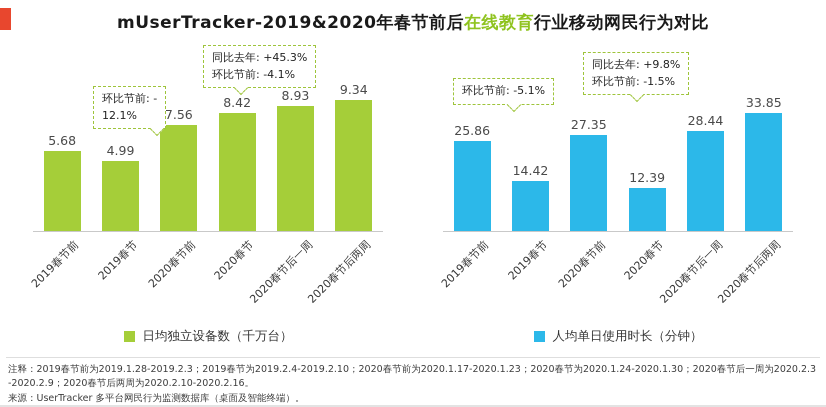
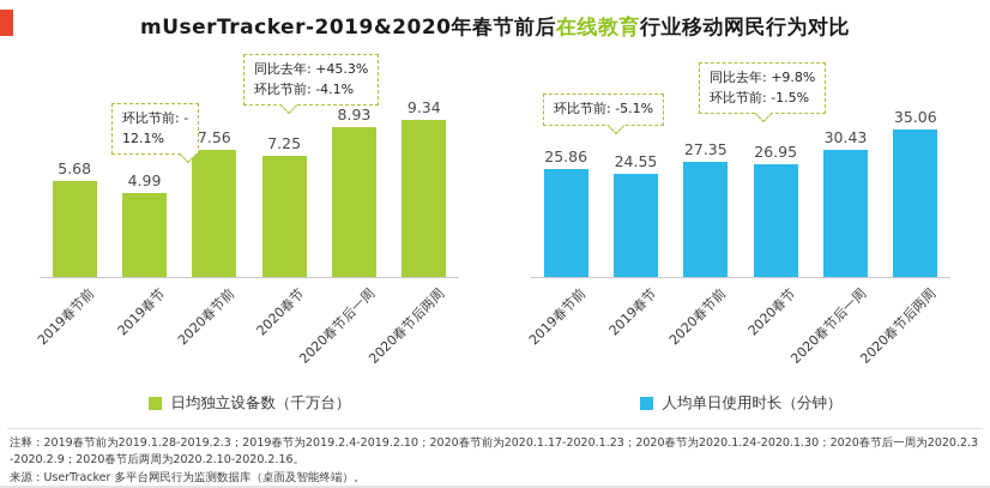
日均独立设备数（千万台）/2020春节: 8.42 -> 7.25
人均单日使用时长（分钟）/2019春节: 14.42 -> 24.55
人均单日使用时长（分钟）/2020春节: 12.39 -> 26.95
人均单日使用时长（分钟）/2020春节后一周: 28.44 -> 30.43
人均单日使用时长（分钟）/2020春节后两周: 33.85 -> 35.06
